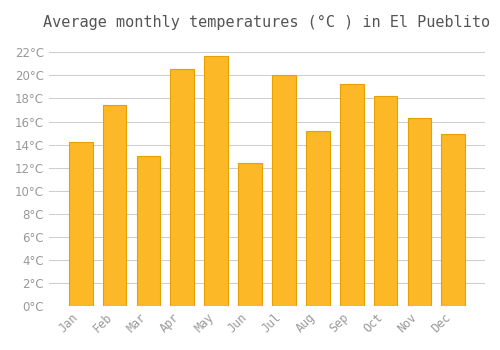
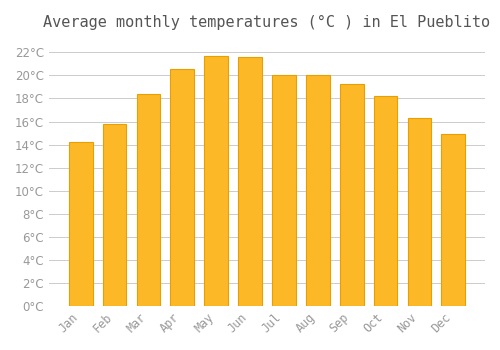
Feb: 17.4°C -> 15.8°C
Mar: 13.0°C -> 18.4°C
Jun: 12.4°C -> 21.6°C
Aug: 15.2°C -> 20.0°C
